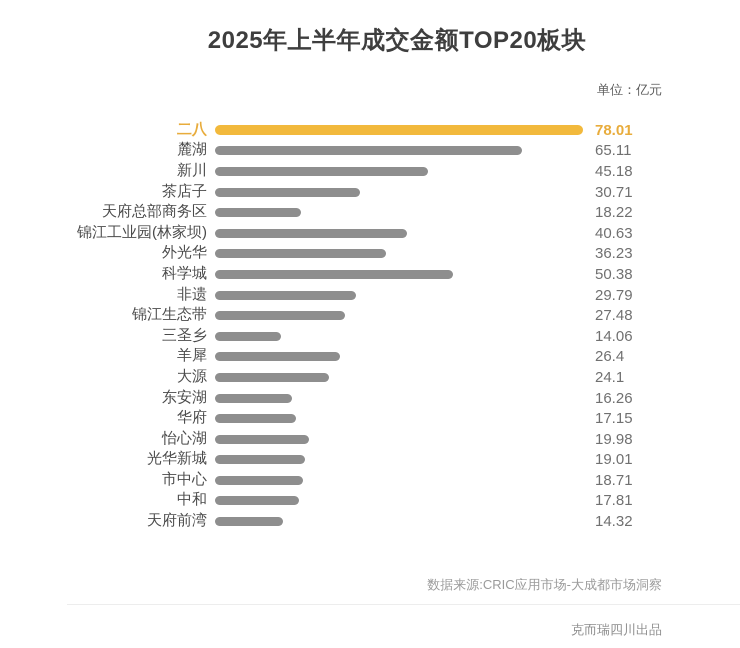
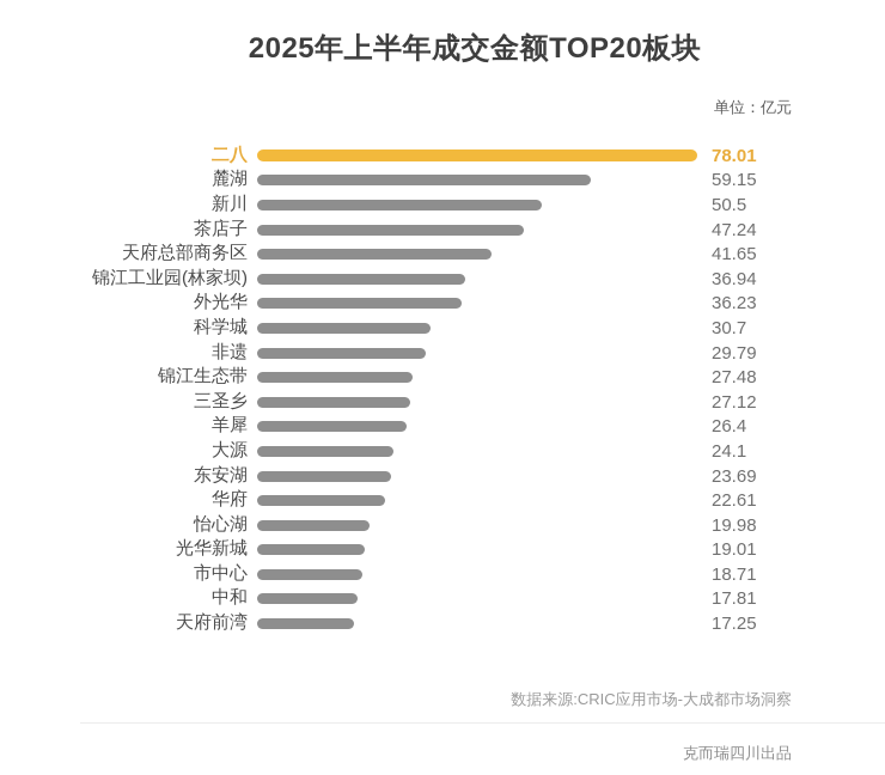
麓湖: 65.11 -> 59.15
新川: 45.18 -> 50.5
茶店子: 30.71 -> 47.24
天府总部商务区: 18.22 -> 41.65
锦江工业园(林家坝): 40.63 -> 36.94
科学城: 50.38 -> 30.7
三圣乡: 14.06 -> 27.12
东安湖: 16.26 -> 23.69
华府: 17.15 -> 22.61
天府前湾: 14.32 -> 17.25
